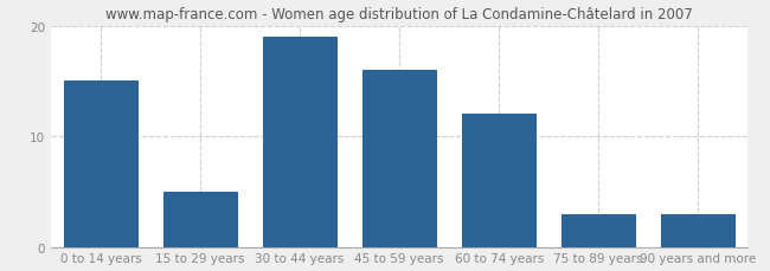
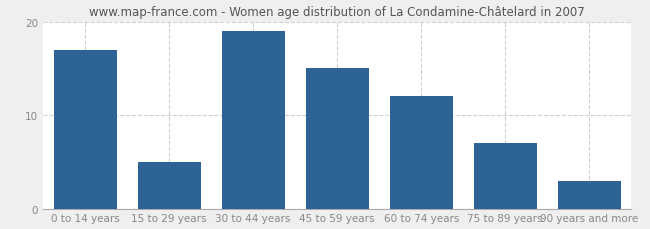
0 to 14 years: 15 -> 17
45 to 59 years: 16 -> 15
75 to 89 years: 3 -> 7
